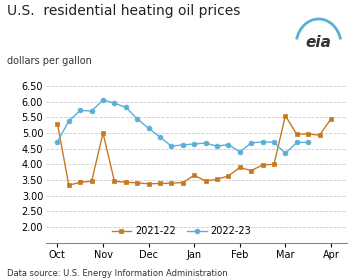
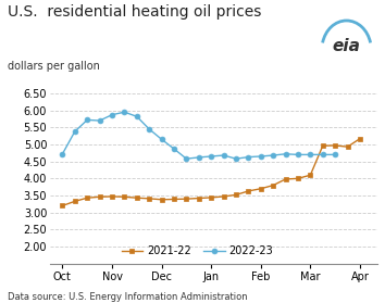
2021-22/Oct: 5.30 -> 3.20
2021-22/Nov: 5.00 -> 3.47
2022-23/Nov: 6.05 -> 5.87
2021-22/Jan: 3.65 -> 3.44
2021-22/Feb: 3.90 -> 3.70
2022-23/Feb: 4.40 -> 4.65
2021-22/Mar: 5.55 -> 4.10
2022-23/Mar: 4.35 -> 4.70
2021-22/Apr: 5.45 -> 5.17
